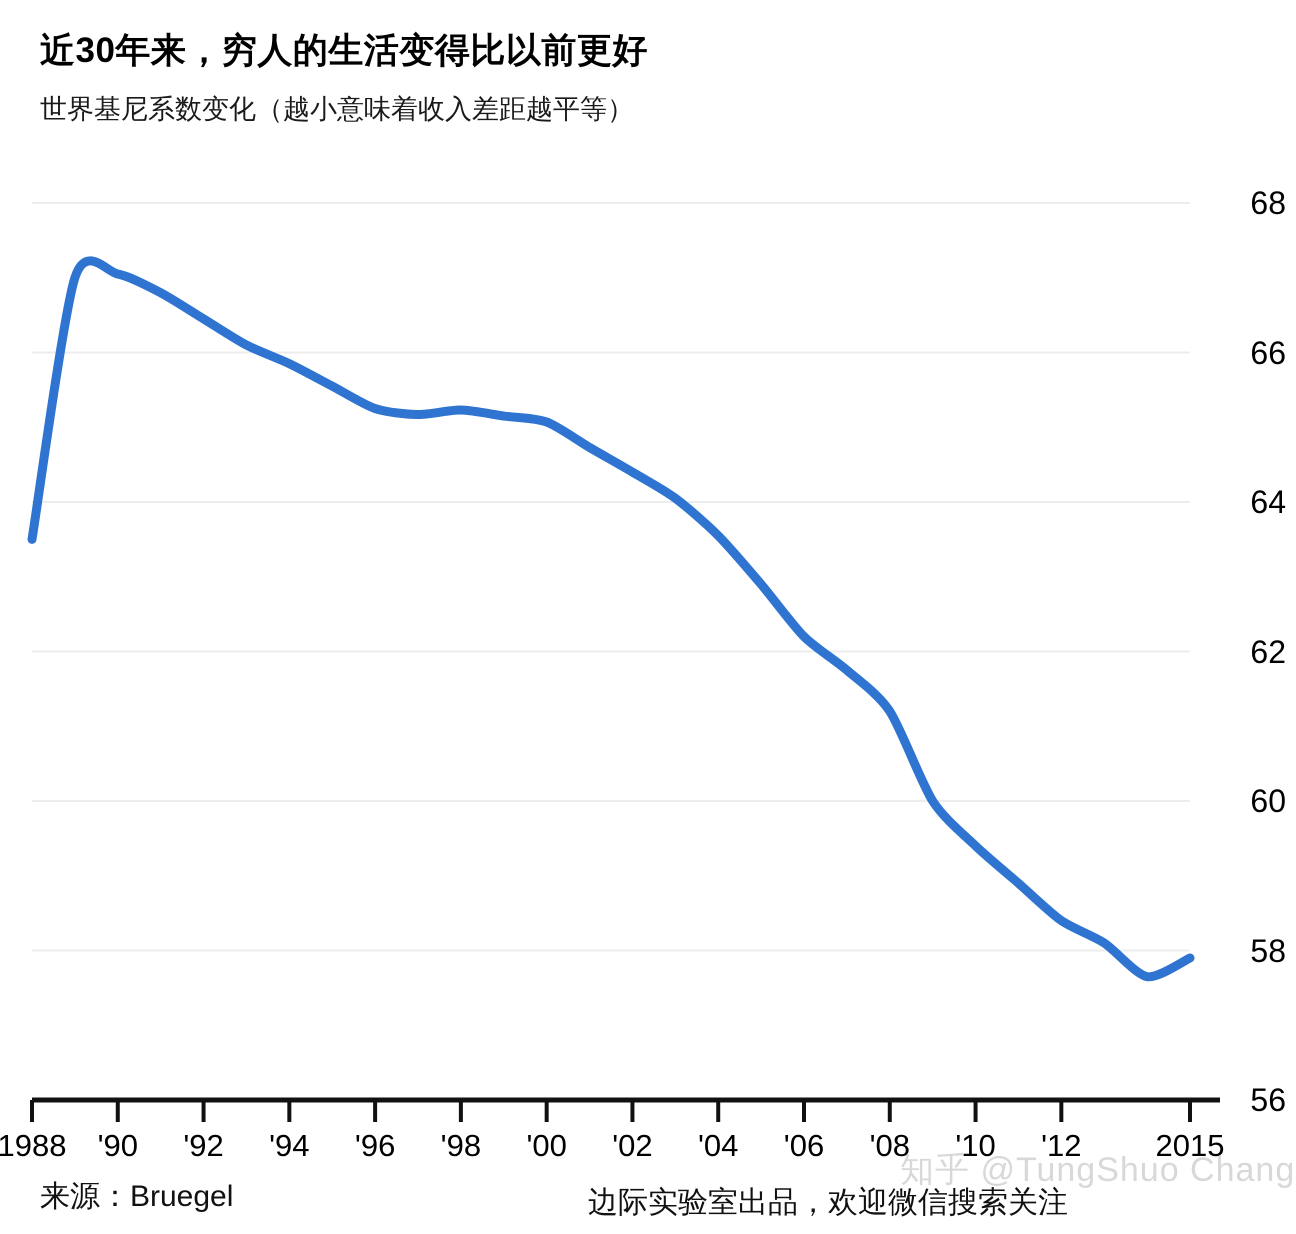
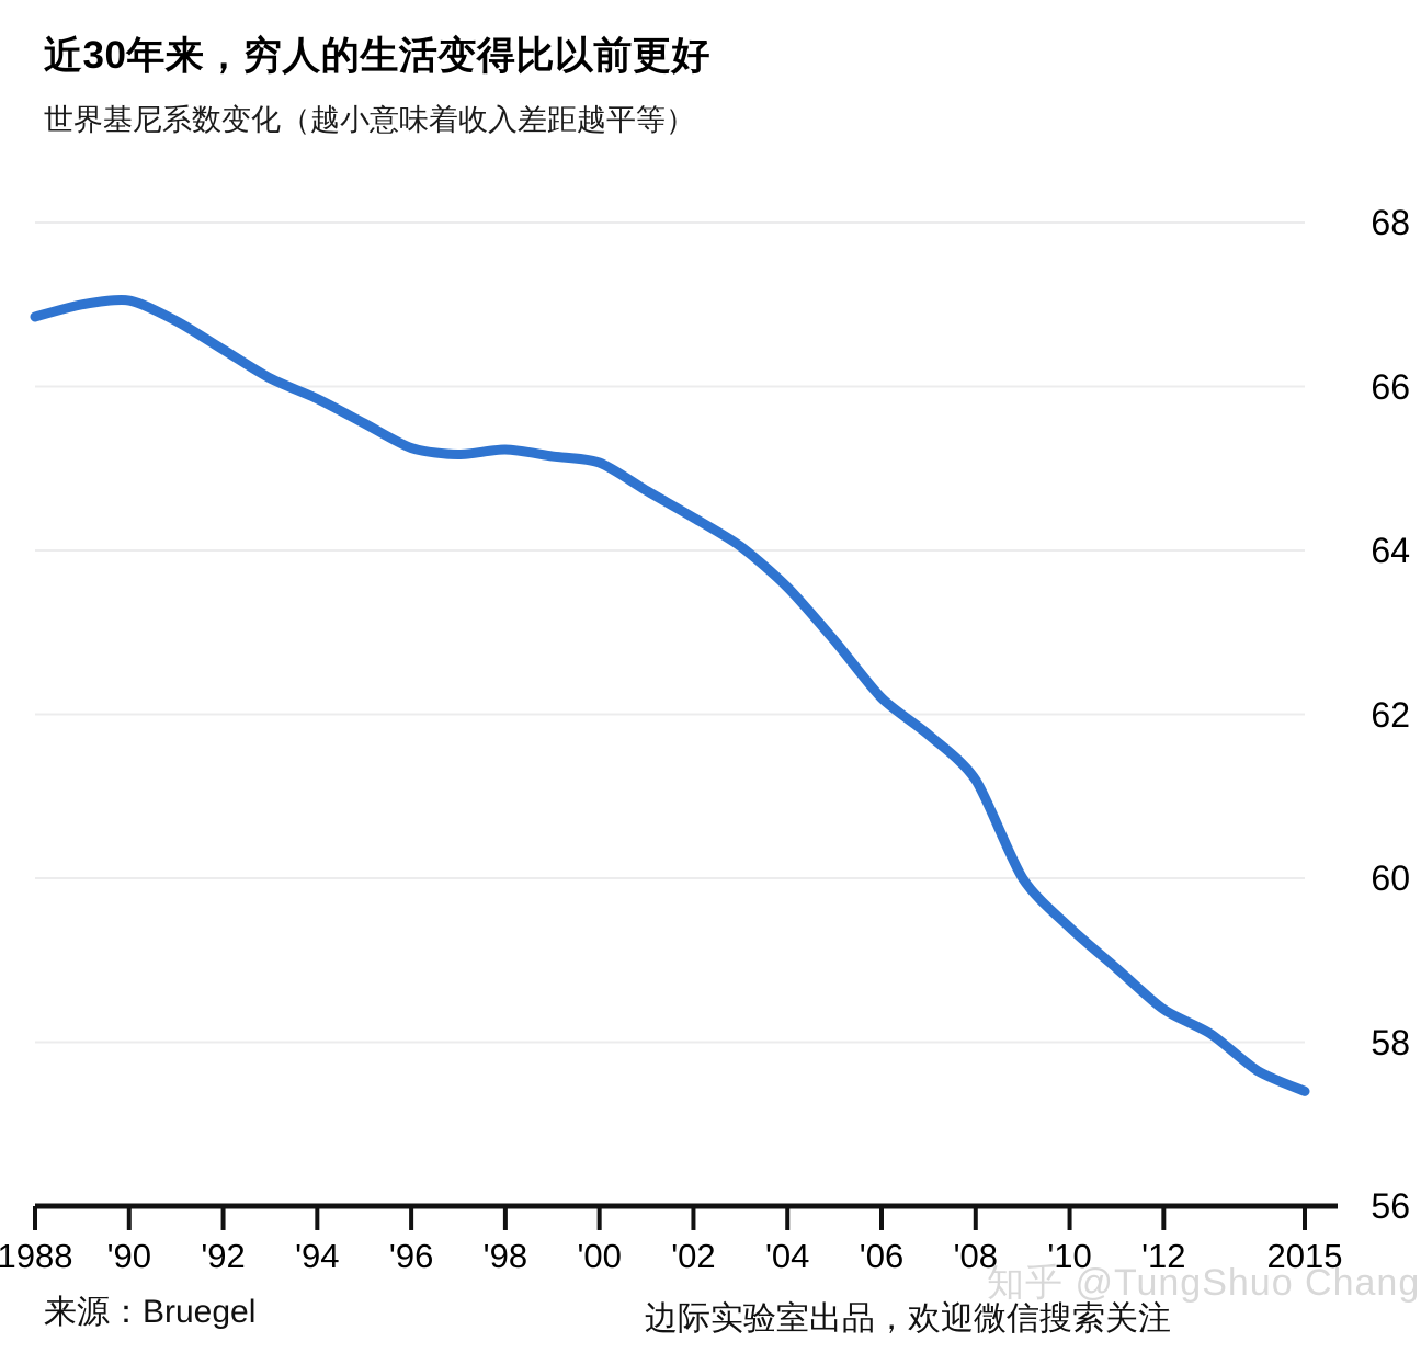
1988: 63.5 -> 66.8
2015: 57.9 -> 57.4
